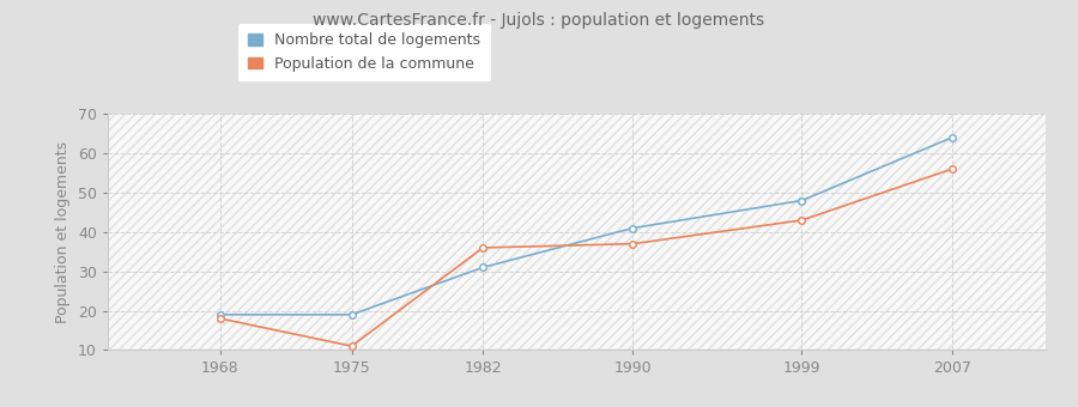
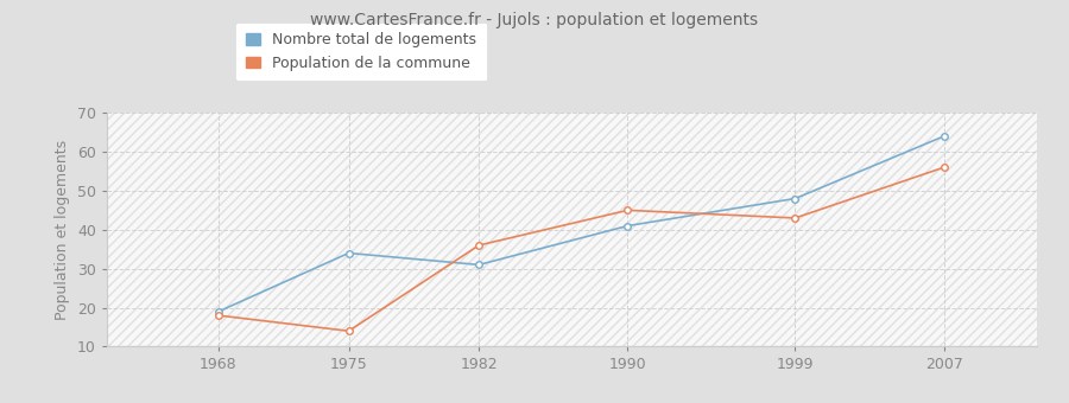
Nombre total de logements/1975: 19 -> 34
Population de la commune/1975: 11 -> 14
Population de la commune/1990: 37 -> 45
